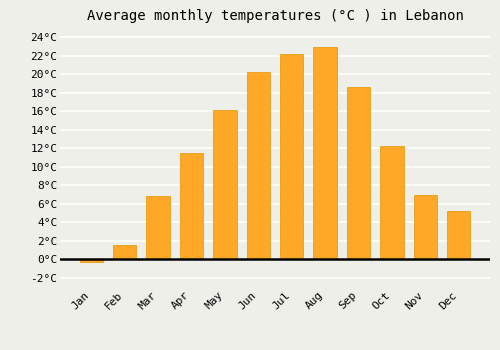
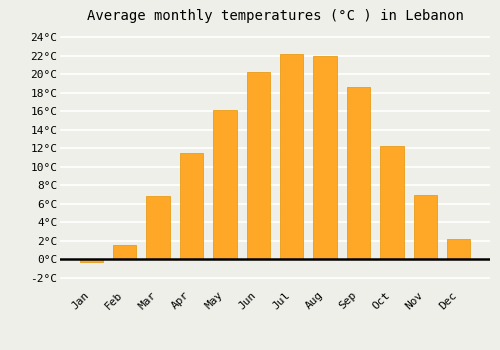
Aug: 23.0°C -> 22.0°C
Dec: 5.2°C -> 2.2°C
